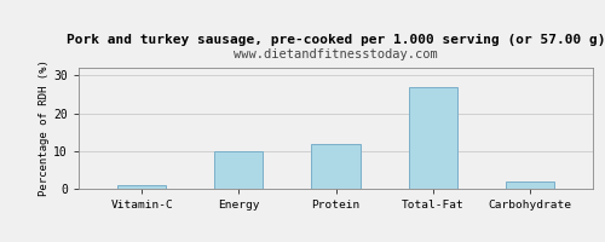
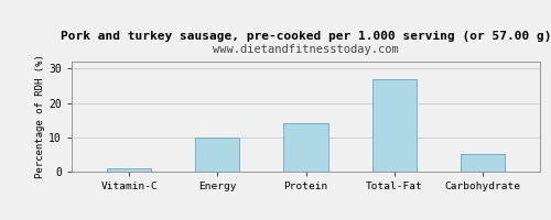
Protein: 12 -> 14
Carbohydrate: 2 -> 5
